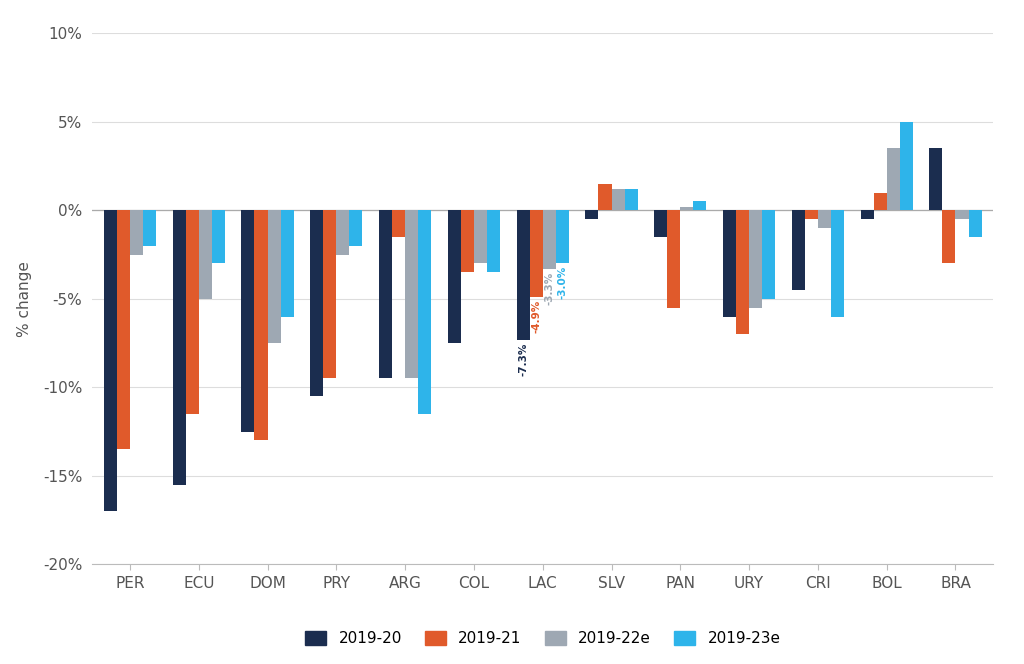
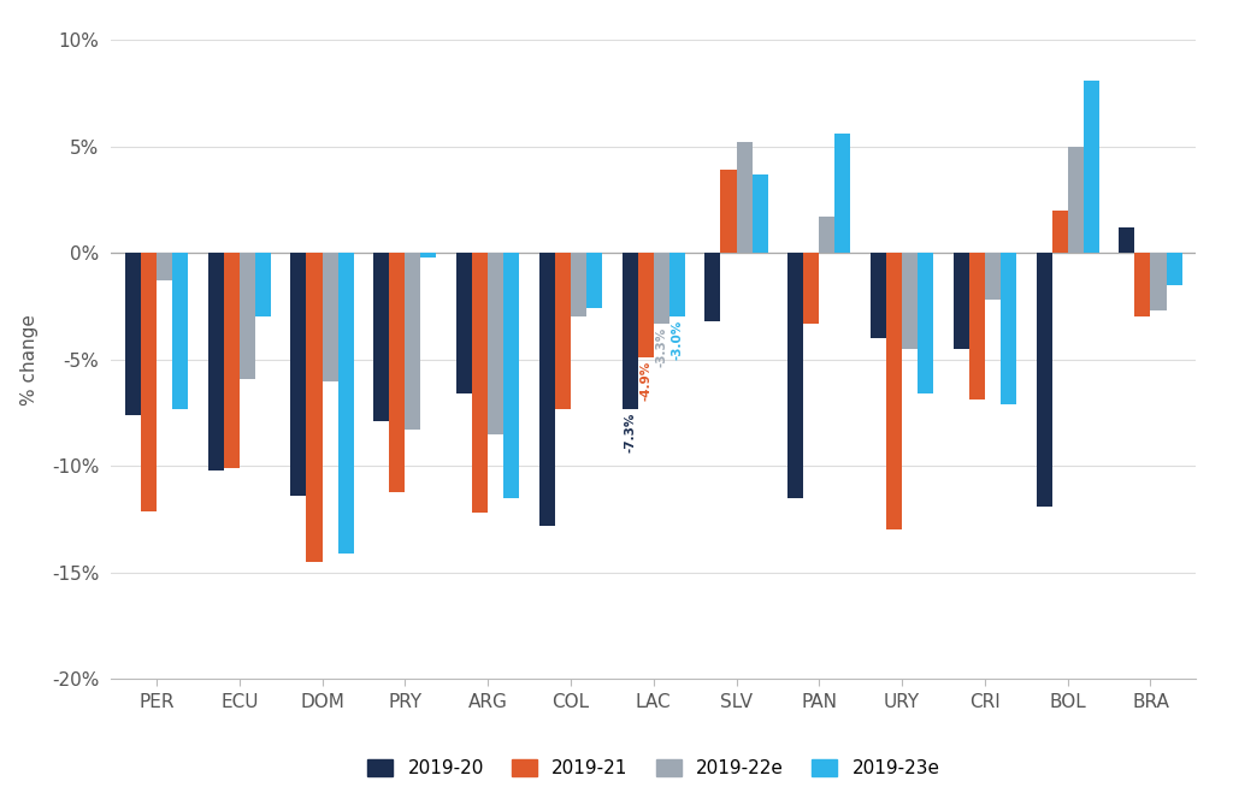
2019-20/PER: -17.0% -> -7.6%
2019-21/PER: -13.5% -> -12.1%
2019-22e/PER: -2.5% -> -1.3%
2019-23e/PER: -2.0% -> -7.3%
2019-20/ECU: -15.5% -> -10.2%
2019-21/ECU: -11.5% -> -10.1%
2019-22e/ECU: -5.0% -> -5.9%
2019-20/DOM: -12.5% -> -11.4%
2019-21/DOM: -13.0% -> -14.5%
2019-22e/DOM: -7.5% -> -6.0%
2019-23e/DOM: -6.0% -> -14.1%
2019-20/PRY: -10.5% -> -7.9%
2019-21/PRY: -9.5% -> -11.2%
2019-22e/PRY: -2.5% -> -8.3%
2019-23e/PRY: -2.0% -> -0.2%
2019-20/ARG: -9.5% -> -6.6%
2019-21/ARG: -1.5% -> -12.2%
2019-22e/ARG: -9.5% -> -8.5%
2019-20/COL: -7.5% -> -12.8%
2019-21/COL: -3.5% -> -7.3%
2019-23e/COL: -3.5% -> -2.6%
2019-20/SLV: -0.5% -> -3.2%
2019-21/SLV: 1.5% -> 3.9%
2019-22e/SLV: 1.2% -> 5.2%
2019-23e/SLV: 1.2% -> 3.7%
2019-20/PAN: -1.5% -> -11.5%
2019-21/PAN: -5.5% -> -3.3%
2019-22e/PAN: 0.2% -> 1.7%
2019-23e/PAN: 0.5% -> 5.6%
2019-20/URY: -6.0% -> -4.0%
2019-21/URY: -7.0% -> -13.0%
2019-22e/URY: -5.5% -> -4.5%
2019-23e/URY: -5.0% -> -6.6%
2019-21/CRI: -0.5% -> -6.9%
2019-22e/CRI: -1.0% -> -2.2%
2019-23e/CRI: -6.0% -> -7.1%
2019-20/BOL: -0.5% -> -11.9%
2019-21/BOL: 1.0% -> 2.0%
2019-22e/BOL: 3.5% -> 5.0%
2019-23e/BOL: 5.0% -> 8.1%
2019-20/BRA: 3.5% -> 1.2%
2019-22e/BRA: -0.5% -> -2.7%
